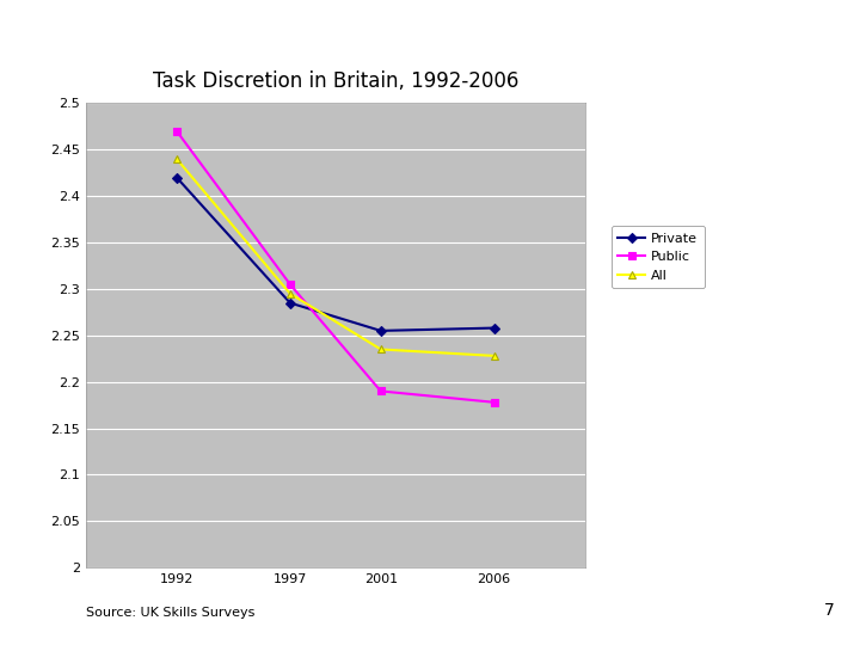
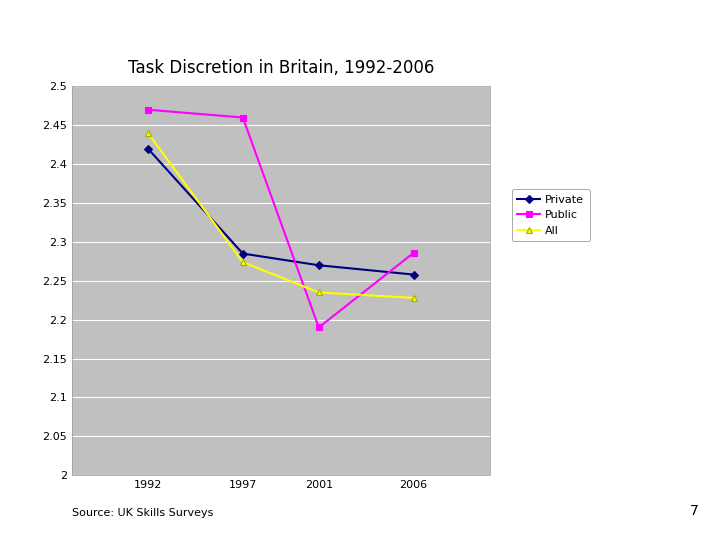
Public/1997: 2.305 -> 2.460
All/1997: 2.295 -> 2.274
Private/2001: 2.255 -> 2.270
Public/2006: 2.178 -> 2.286
